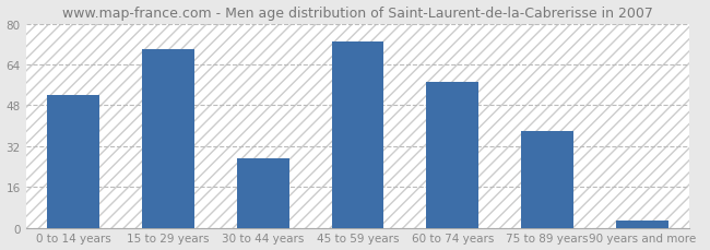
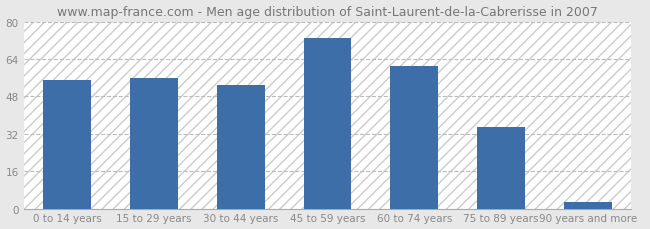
0 to 14 years: 52 -> 55
15 to 29 years: 70 -> 56
30 to 44 years: 27 -> 53
60 to 74 years: 57 -> 61
75 to 89 years: 38 -> 35
